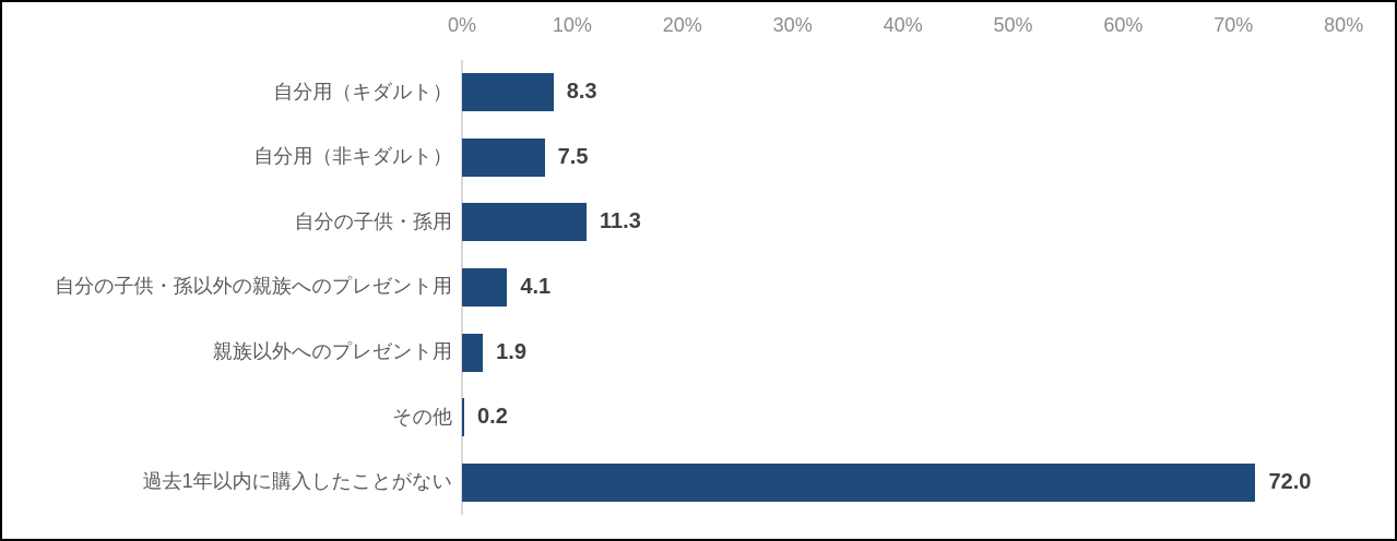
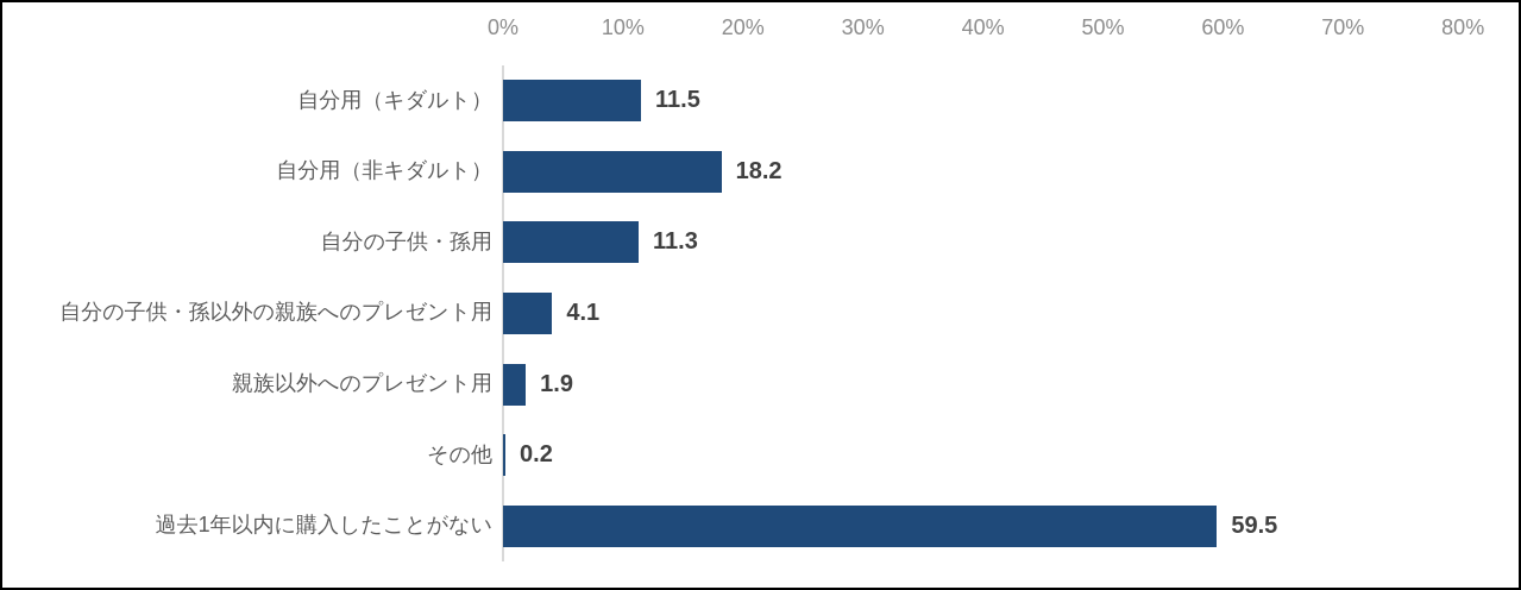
自分用（キダルト）: 8.3 -> 11.5
自分用（非キダルト）: 7.5 -> 18.2
過去1年以内に購入したことがない: 72.0 -> 59.5
